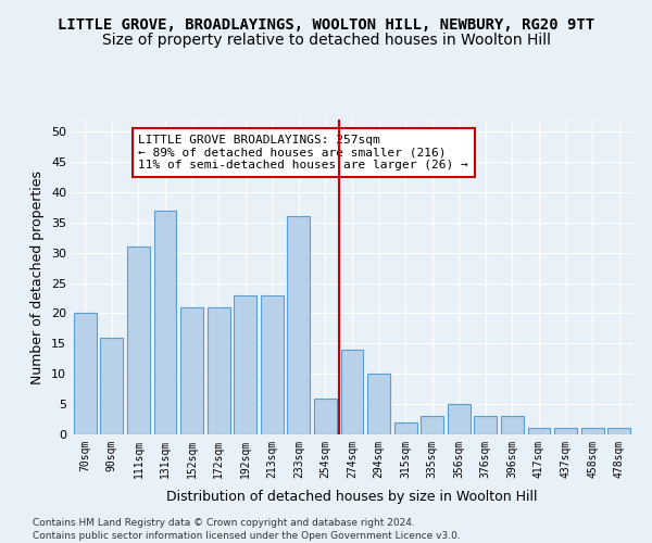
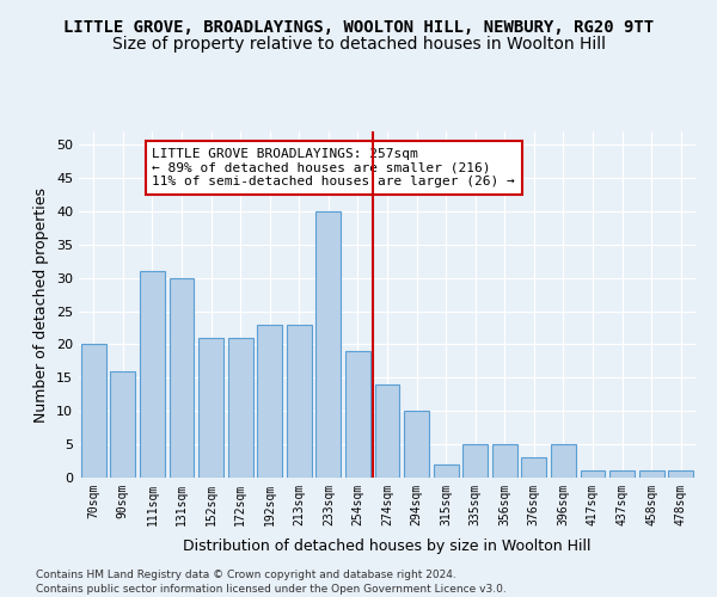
131sqm: 37 -> 30
233sqm: 36 -> 40
254sqm: 6 -> 19
335sqm: 3 -> 5
396sqm: 3 -> 5
